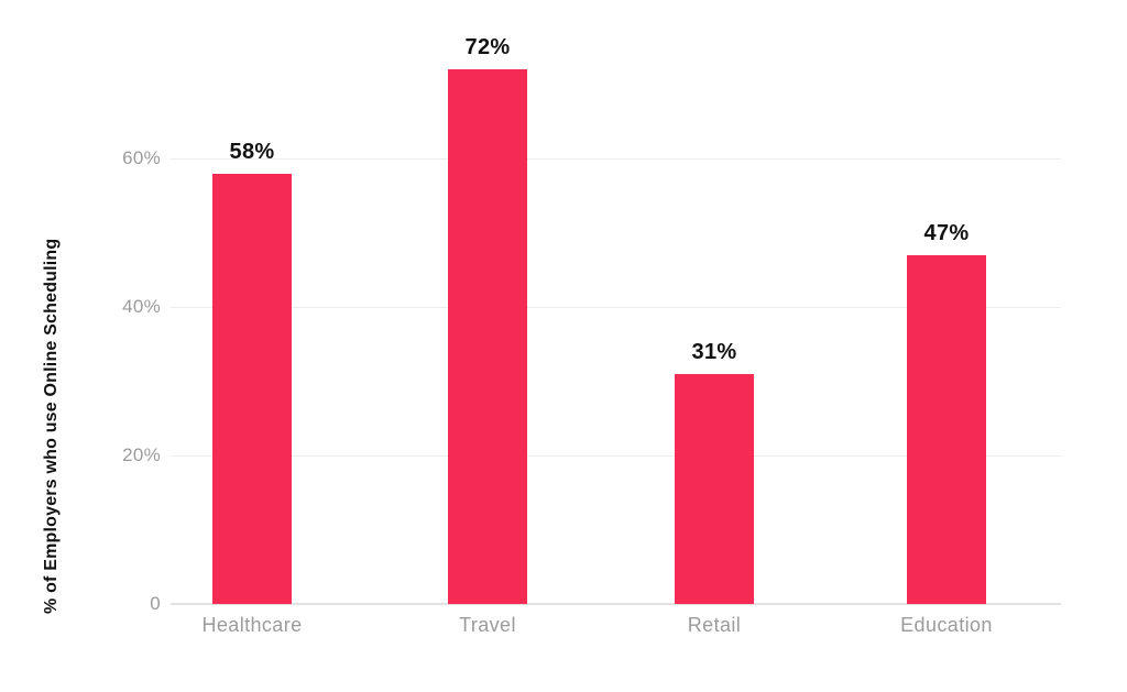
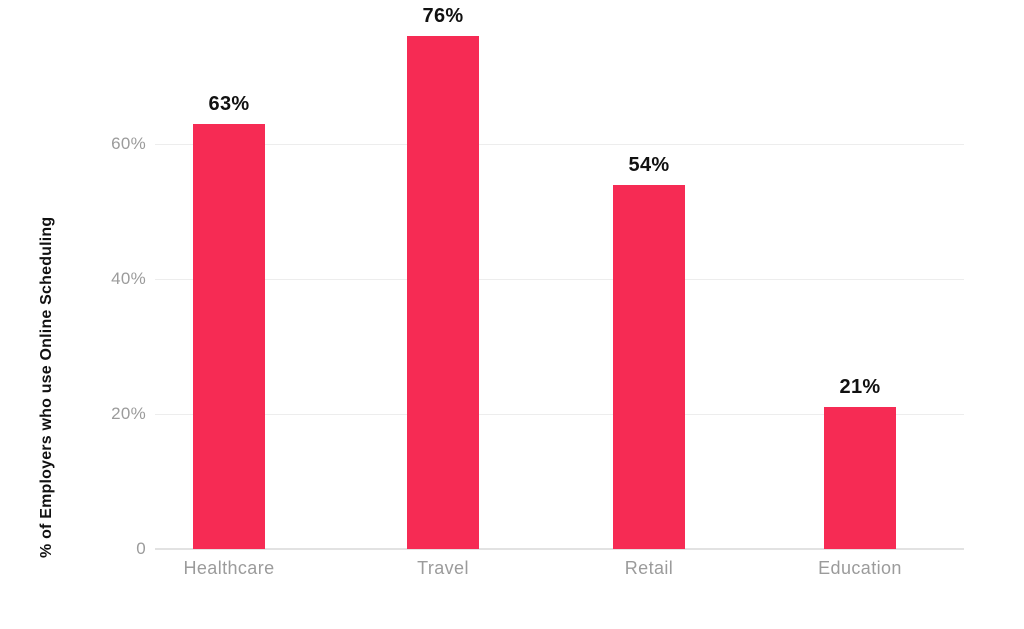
Healthcare: 58% -> 63%
Travel: 72% -> 76%
Retail: 31% -> 54%
Education: 47% -> 21%
